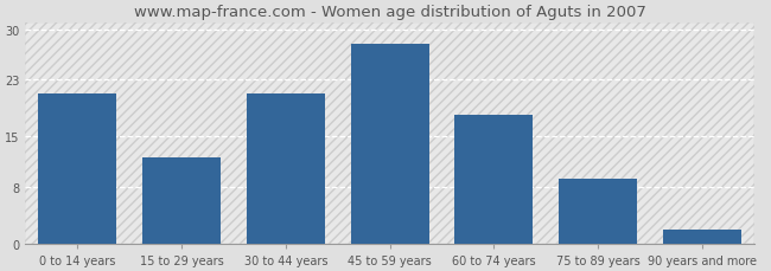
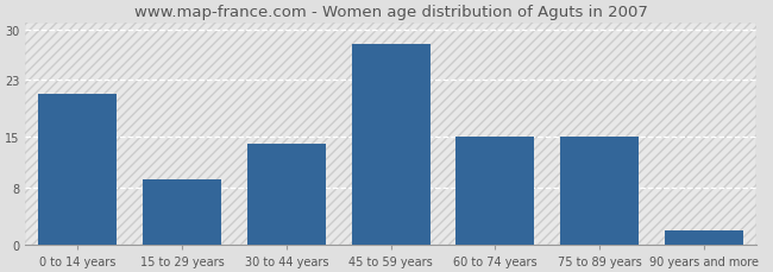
15 to 29 years: 12 -> 9
30 to 44 years: 21 -> 14
60 to 74 years: 18 -> 15
75 to 89 years: 9 -> 15
